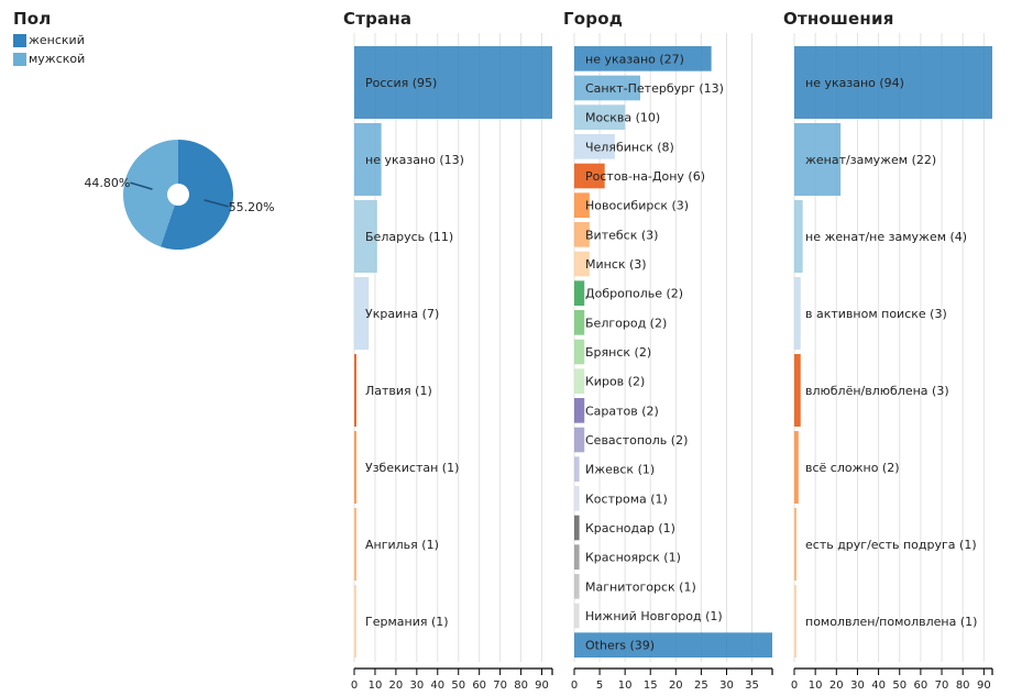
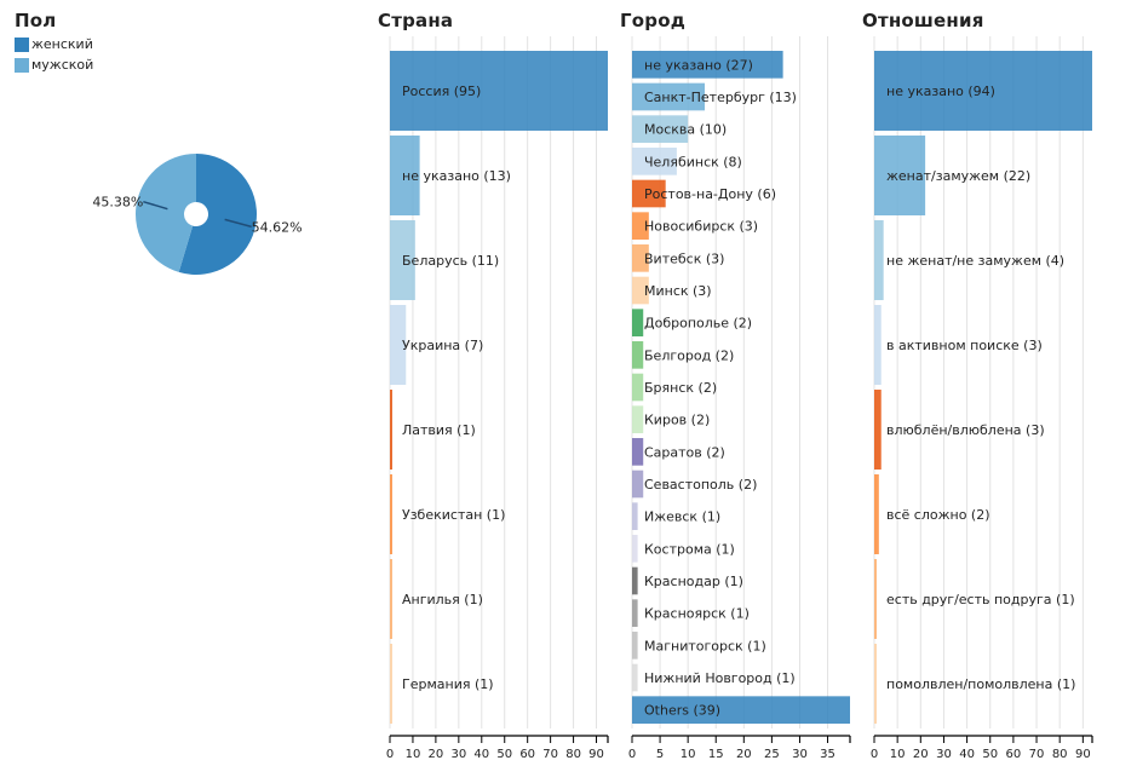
Пол/женский: 55.20% -> 54.62%
Пол/мужской: 44.80% -> 45.38%
